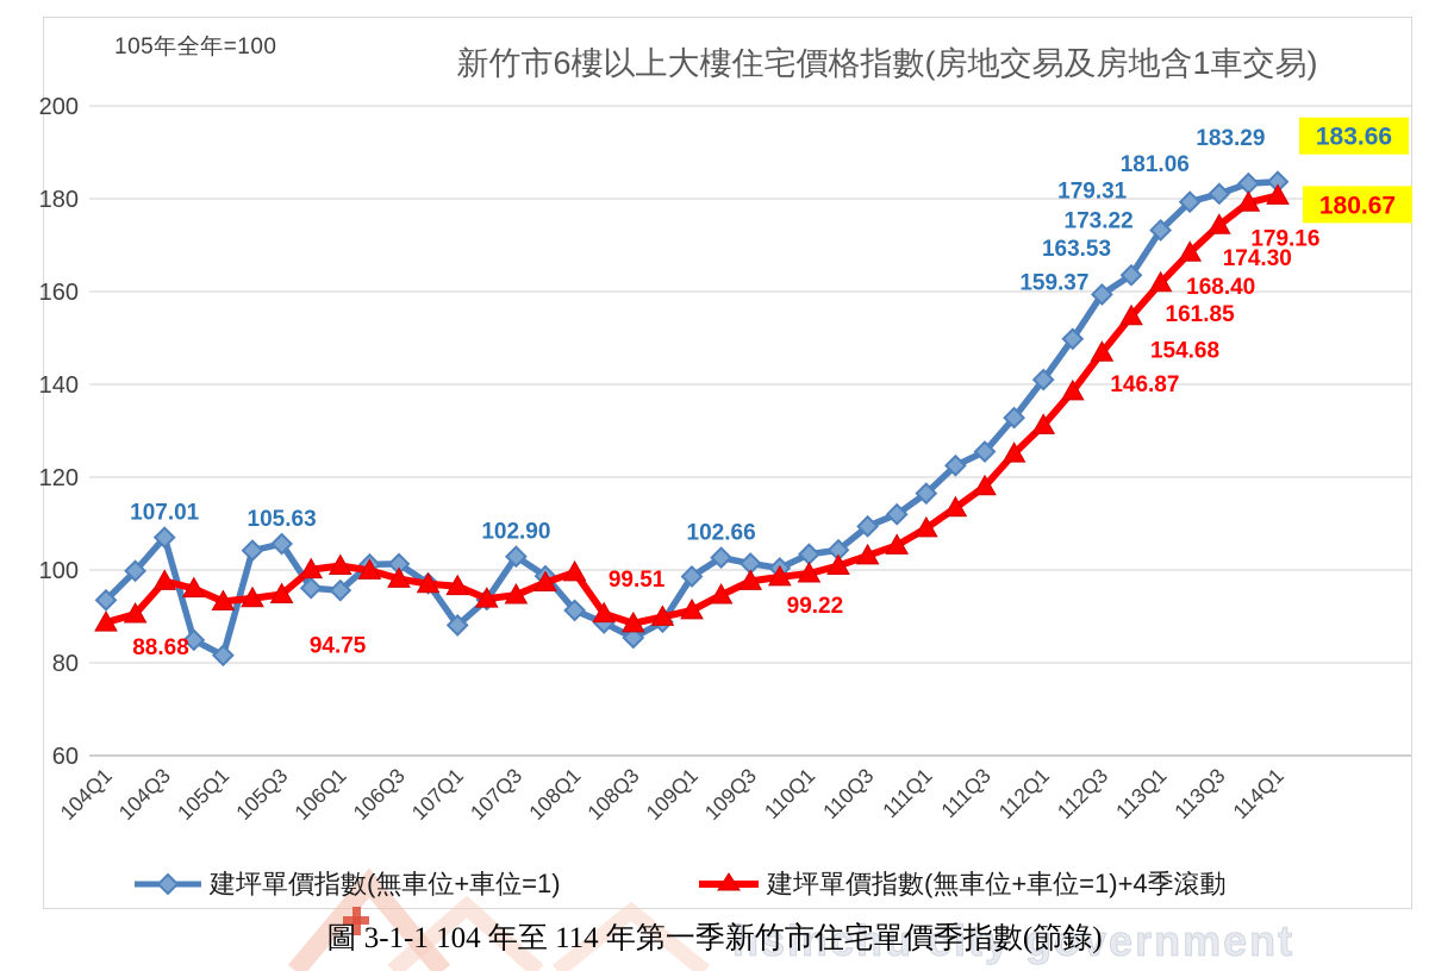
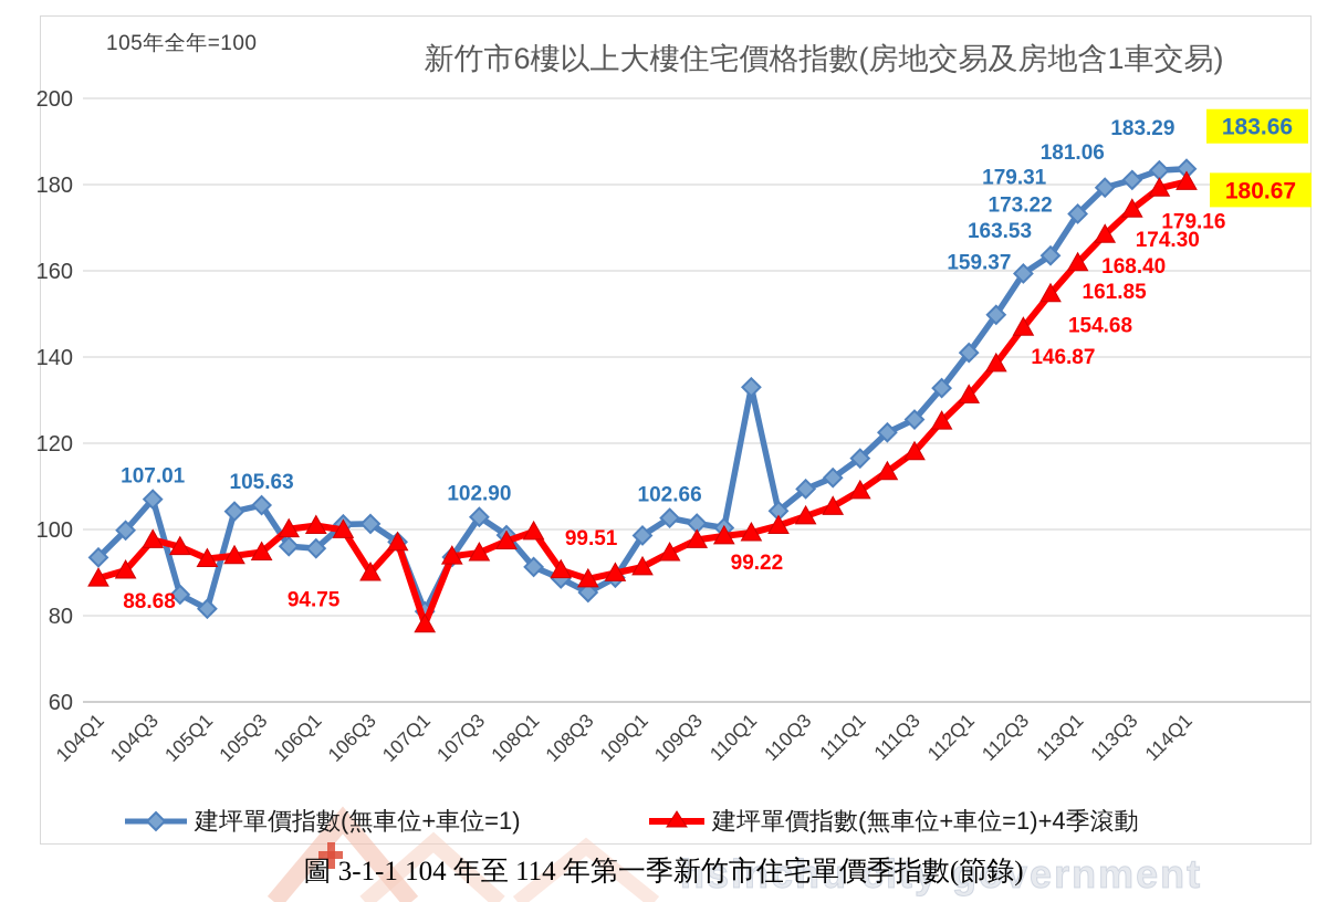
建坪單價指數(無車位+車位=1)+4季滾動/106Q3: 98 -> 90
建坪單價指數(無車位+車位=1)/107Q1: 88 -> 81
建坪單價指數(無車位+車位=1)+4季滾動/107Q1: 96 -> 78
建坪單價指數(無車位+車位=1)/110Q1: 103 -> 133
